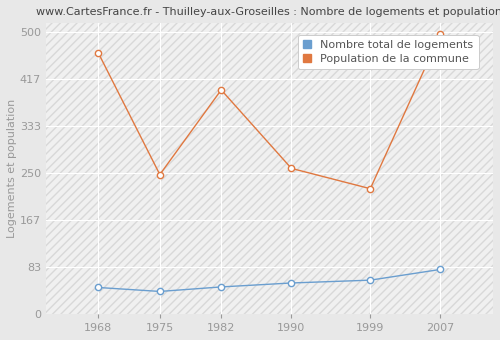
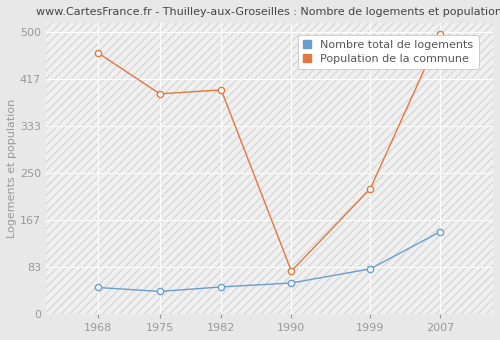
Population de la commune/1975: 247 -> 390
Population de la commune/1990: 258 -> 76
Nombre total de logements/1999: 60 -> 80
Nombre total de logements/2007: 79 -> 146
